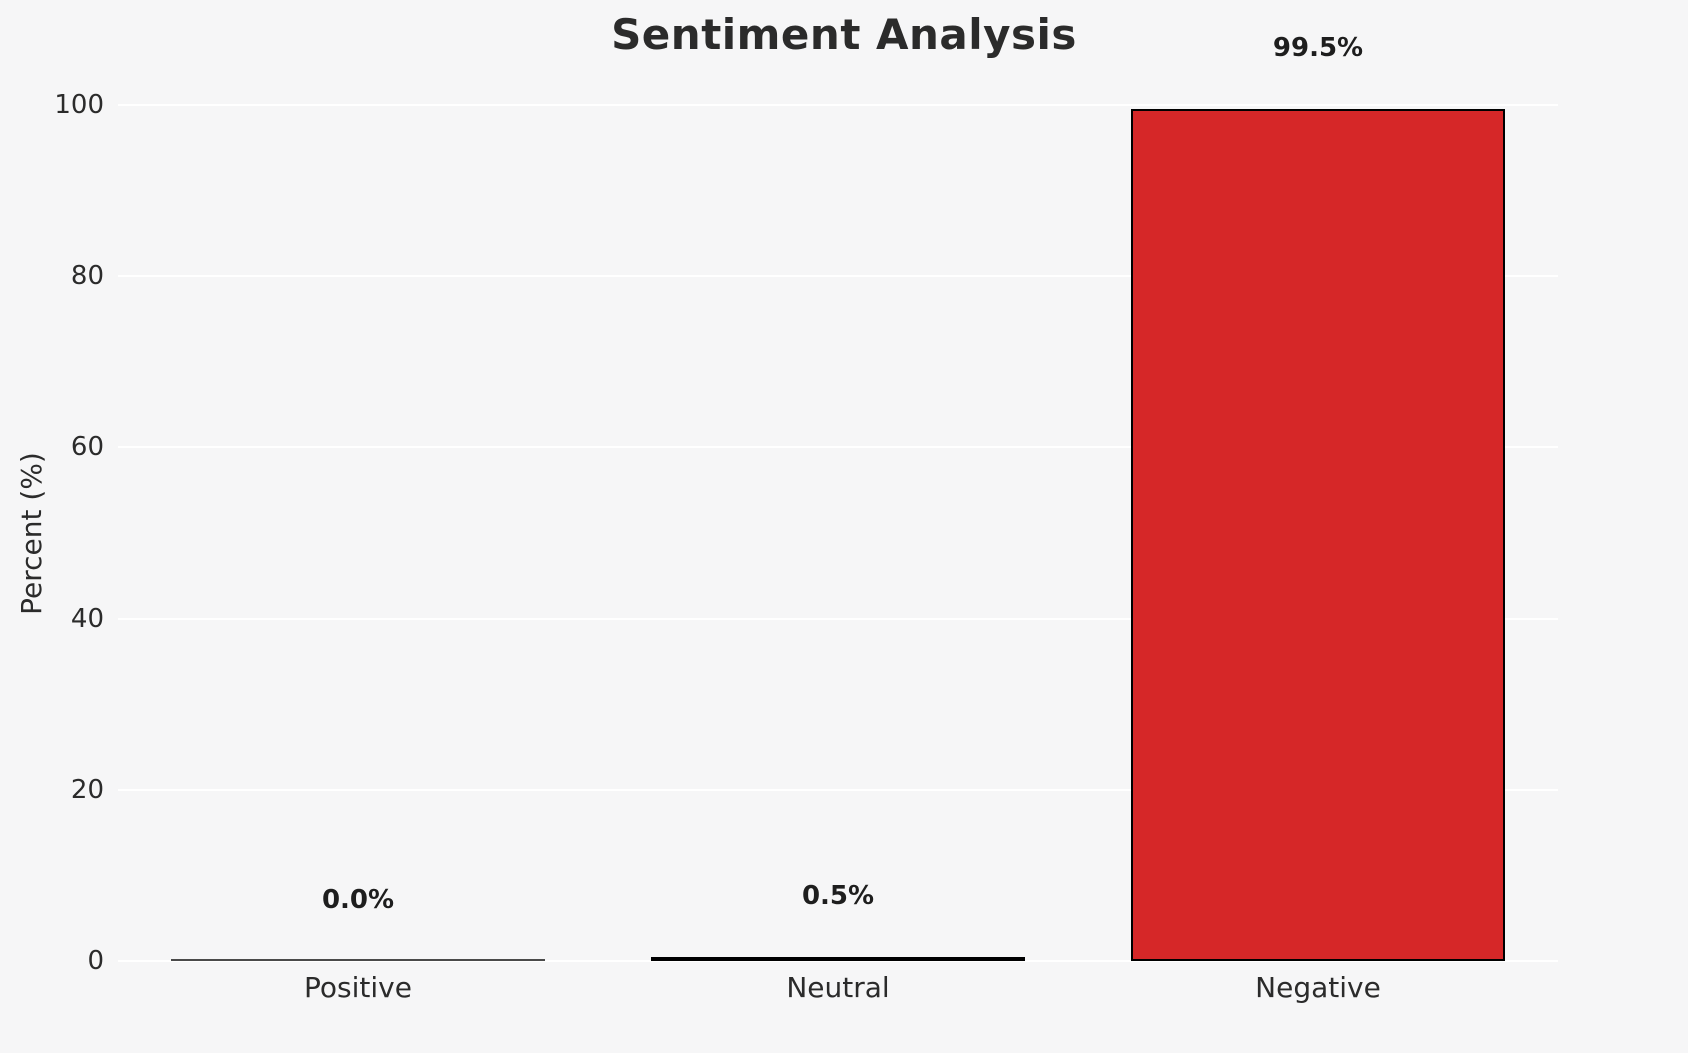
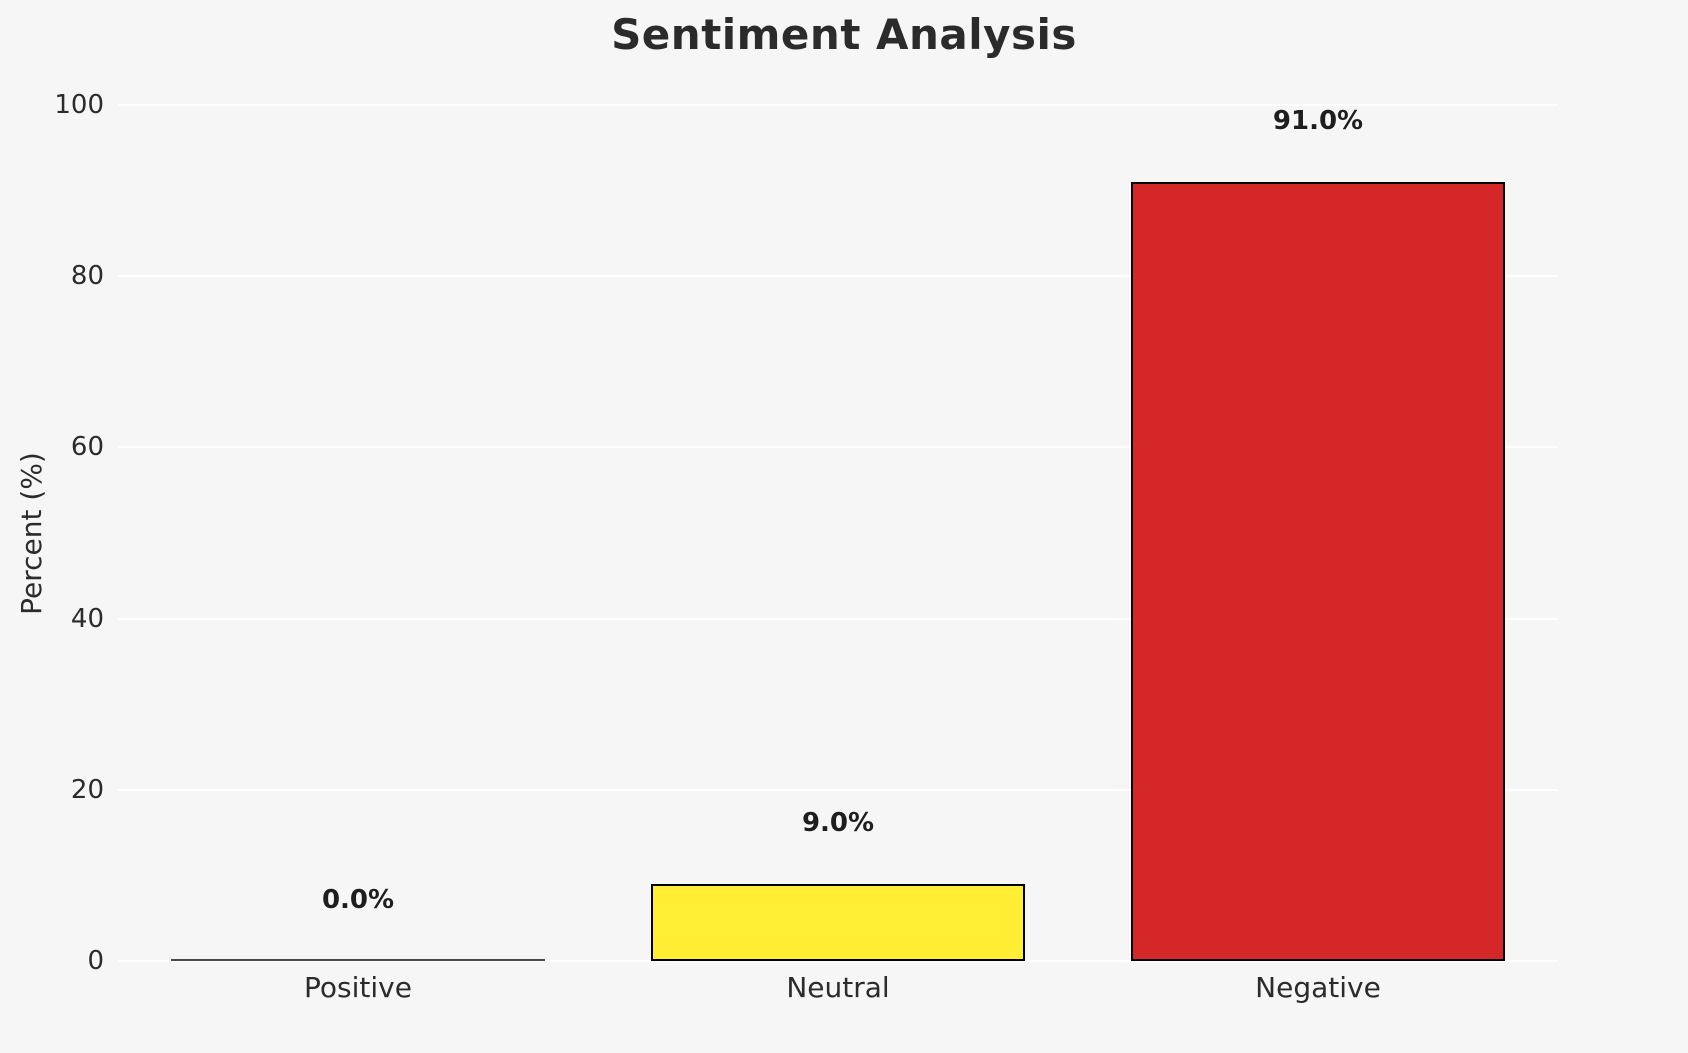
Neutral: 0.5% -> 9.0%
Negative: 99.5% -> 91.0%
